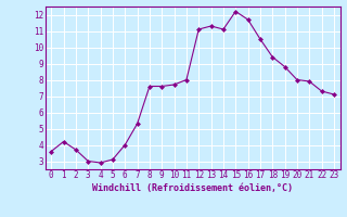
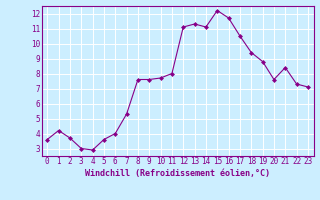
5: 3.1 -> 3.6
20: 8.0 -> 7.6
21: 7.9 -> 8.4
